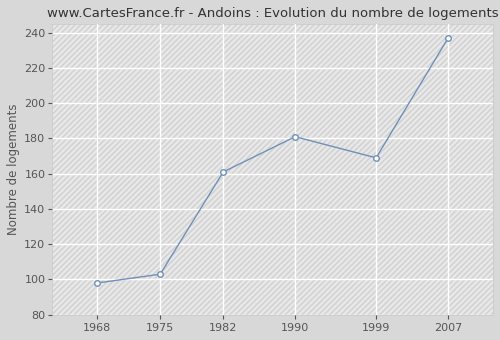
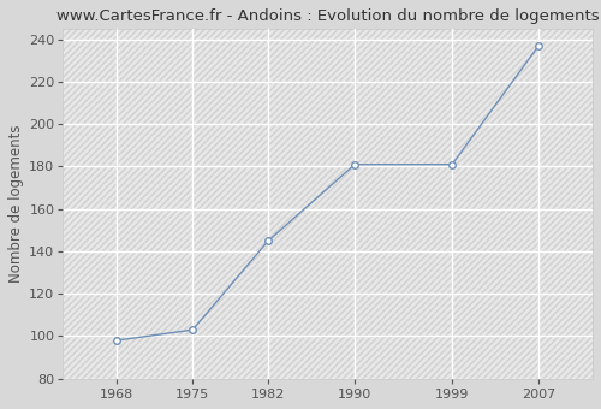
1982: 161 -> 145
1999: 169 -> 181
